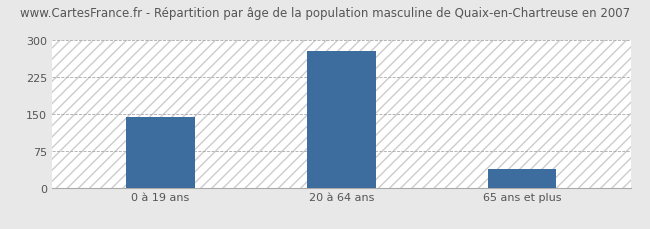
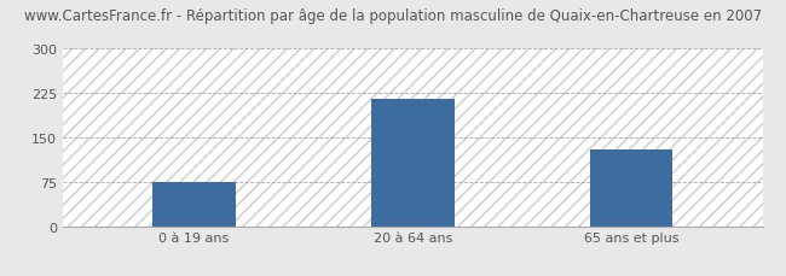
0 à 19 ans: 144 -> 75
20 à 64 ans: 278 -> 215
65 ans et plus: 38 -> 130
